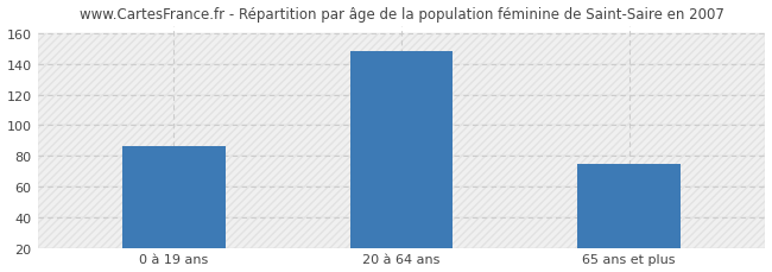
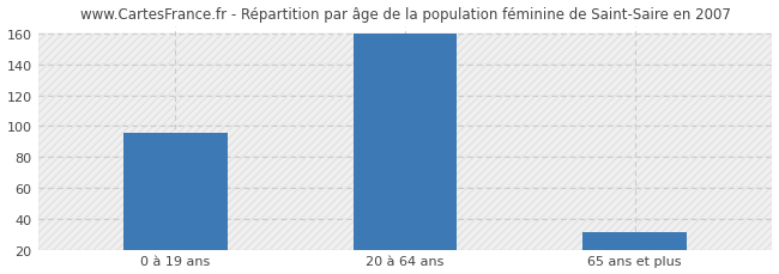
0 à 19 ans: 86 -> 96
20 à 64 ans: 148 -> 160
65 ans et plus: 75 -> 31
